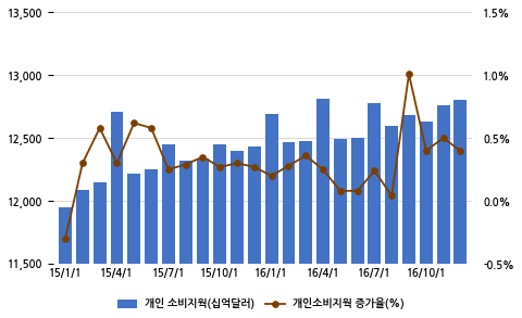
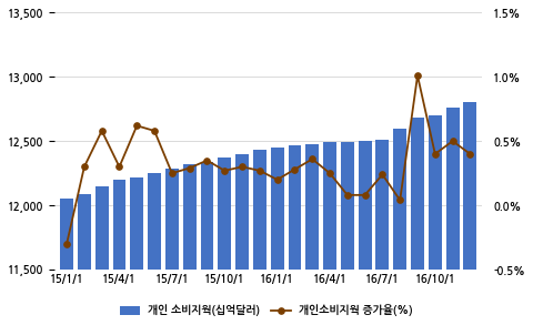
개인 소비지웍(십억달러)/15/1/1: 11,950 -> 12,050
개인 소비지웍(십억달러)/15/4/1: 12,710 -> 12,200
개인 소비지웍(십억달러)/15/7/1: 12,450 -> 12,290
개인 소비지웍(십억달러)/15/10/1: 12,450 -> 12,370
개인 소비지웍(십억달러)/16/1/1: 12,690 -> 12,450
개인 소비지웍(십억달러)/16/4/1: 12,810 -> 12,490
개인 소비지웍(십억달러)/16/7/1: 12,780 -> 12,510
개인 소비지웍(십억달러)/16/10/1: 12,630 -> 12,700
